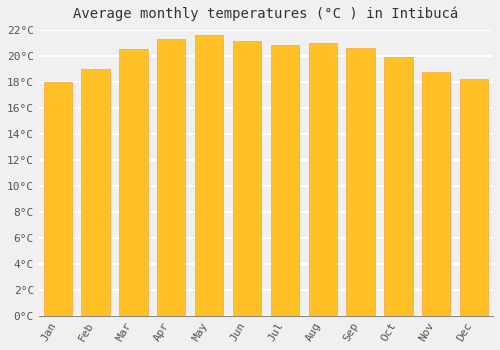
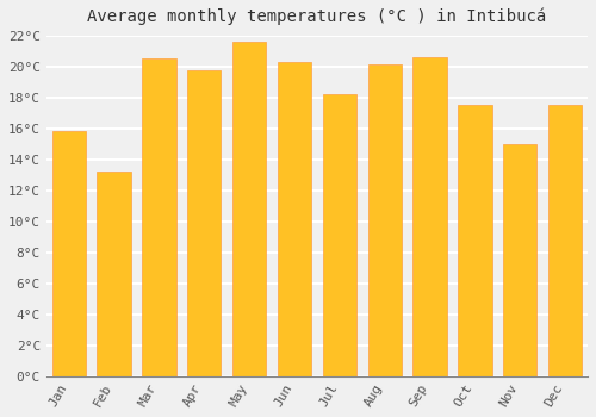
Jan: 18.0°C -> 15.8°C
Feb: 19.0°C -> 13.2°C
Apr: 21.3°C -> 19.7°C
Jun: 21.1°C -> 20.3°C
Jul: 20.8°C -> 18.2°C
Aug: 21.0°C -> 20.1°C
Oct: 19.9°C -> 17.5°C
Nov: 18.7°C -> 15.0°C
Dec: 18.2°C -> 17.5°C
